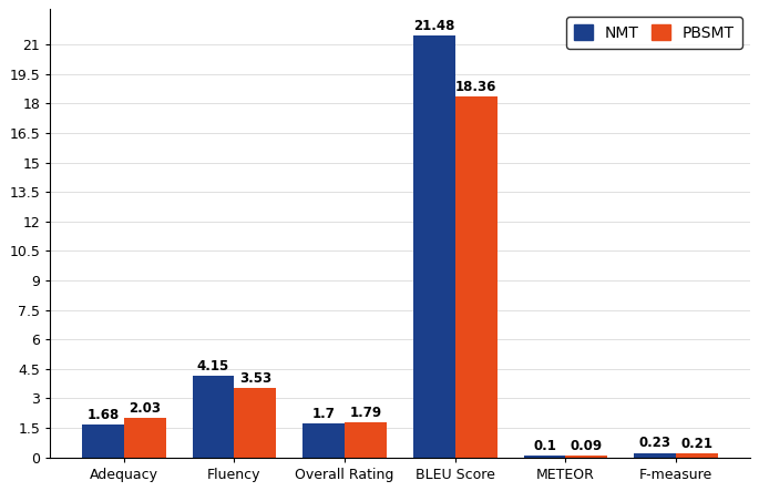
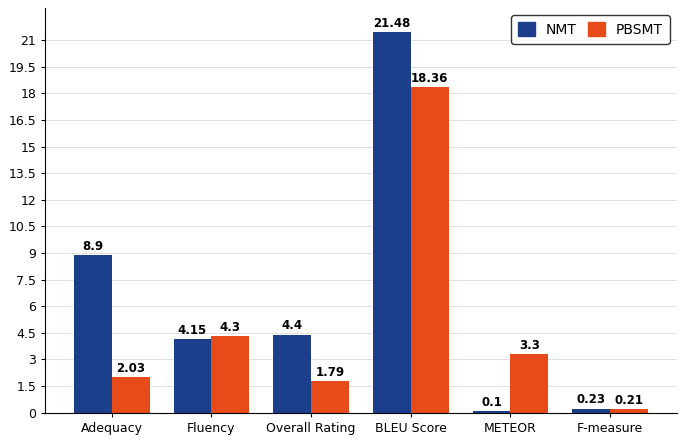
NMT/Adequacy: 1.68 -> 8.9
PBSMT/Fluency: 3.53 -> 4.3
NMT/Overall Rating: 1.7 -> 4.4
PBSMT/METEOR: 0.09 -> 3.3
